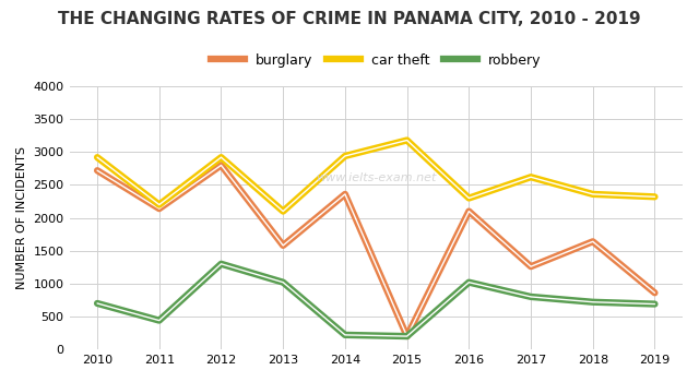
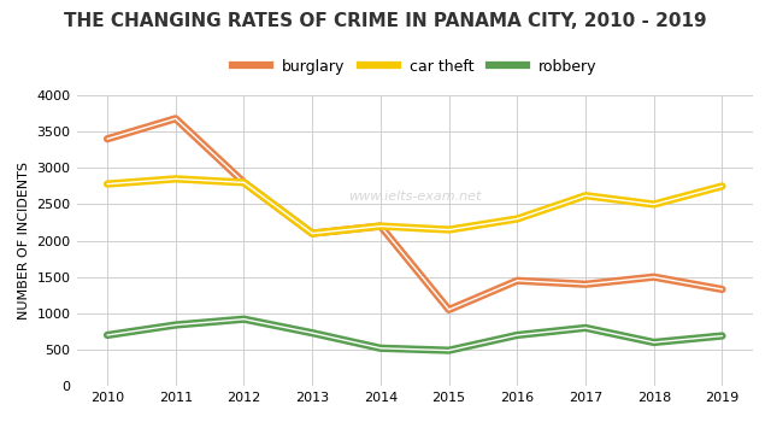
burglary/2010: 2720 -> 3400
car theft/2010: 2920 -> 2780
burglary/2011: 2140 -> 3680
car theft/2011: 2200 -> 2850
robbery/2011: 440 -> 840
car theft/2012: 2920 -> 2800
robbery/2012: 1300 -> 920
burglary/2013: 1580 -> 2100
robbery/2013: 1020 -> 730
burglary/2014: 2360 -> 2200
car theft/2014: 2940 -> 2200
robbery/2014: 220 -> 520
burglary/2015: 200 -> 1050
car theft/2015: 3180 -> 2150
robbery/2015: 200 -> 490
burglary/2016: 2100 -> 1450
robbery/2016: 1020 -> 700
burglary/2017: 1260 -> 1400
burglary/2018: 1640 -> 1500
car theft/2018: 2360 -> 2500
robbery/2018: 720 -> 600
burglary/2019: 860 -> 1330
car theft/2019: 2320 -> 2750
